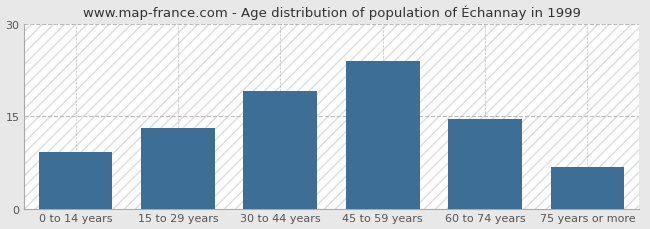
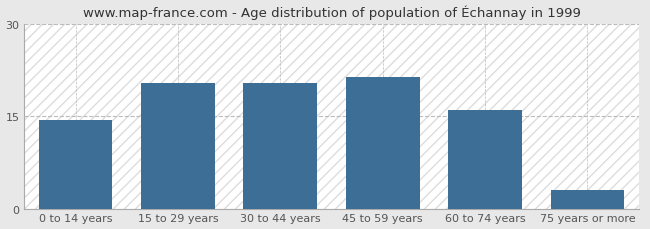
0 to 14 years: 9.2 -> 14.5
15 to 29 years: 13.2 -> 20.5
30 to 44 years: 19.2 -> 20.5
45 to 59 years: 24.0 -> 21.5
60 to 74 years: 14.6 -> 16.0
75 years or more: 6.8 -> 3.0
